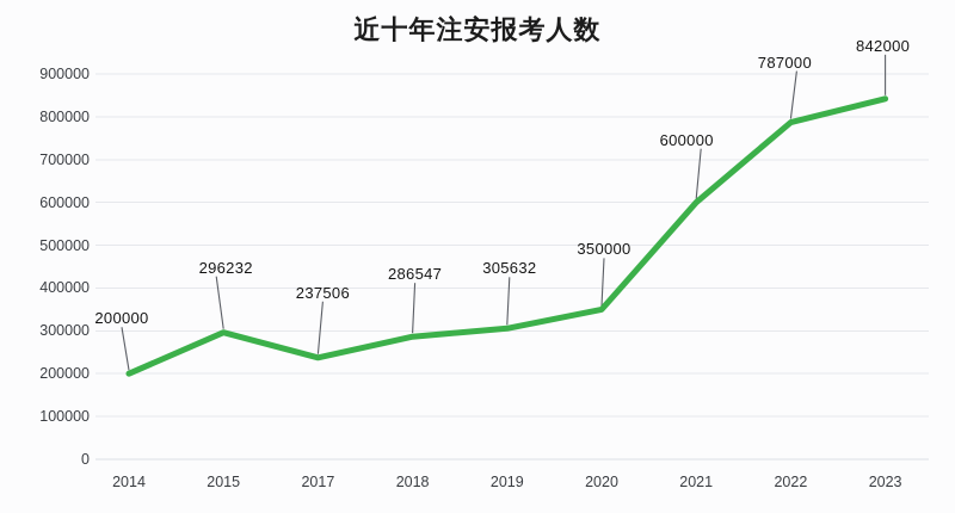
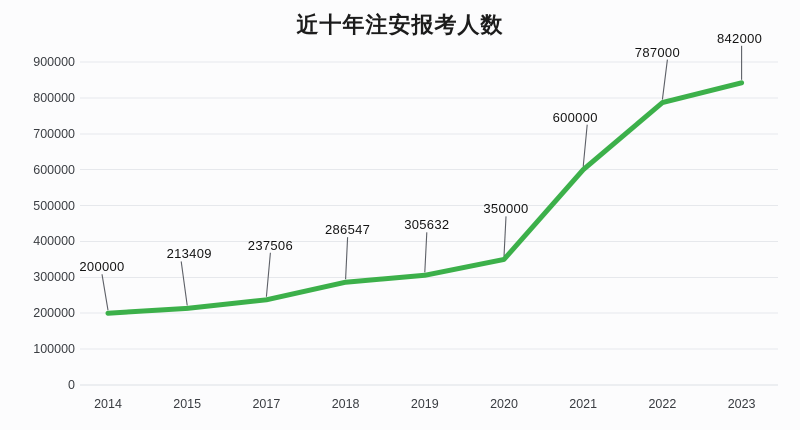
2015: 296232 -> 213409
